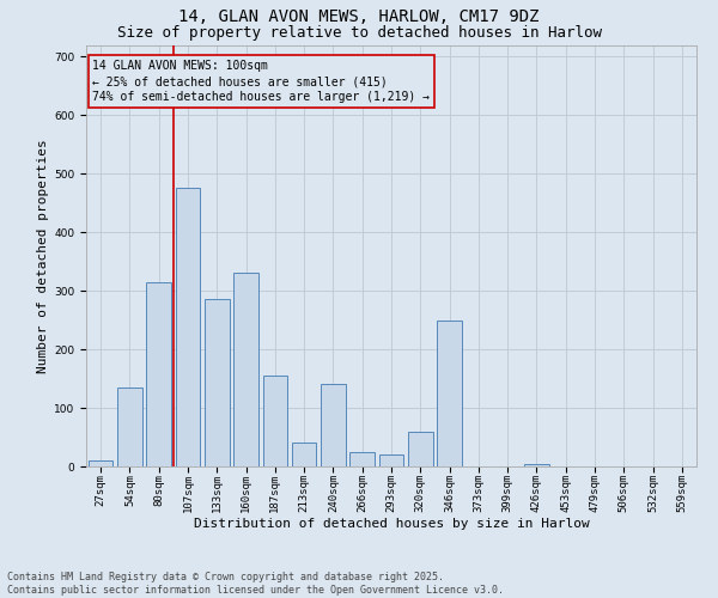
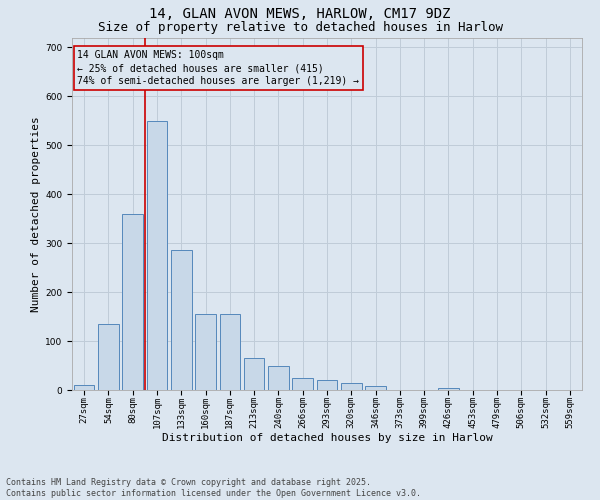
80sqm: 315 -> 360
107sqm: 475 -> 550
160sqm: 330 -> 155
213sqm: 40 -> 65
240sqm: 140 -> 50
320sqm: 60 -> 15
346sqm: 250 -> 8
